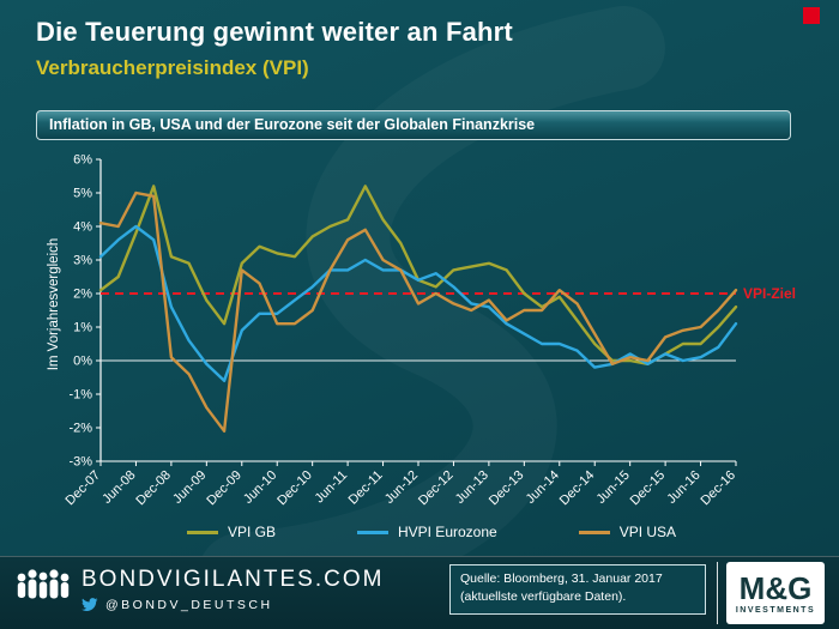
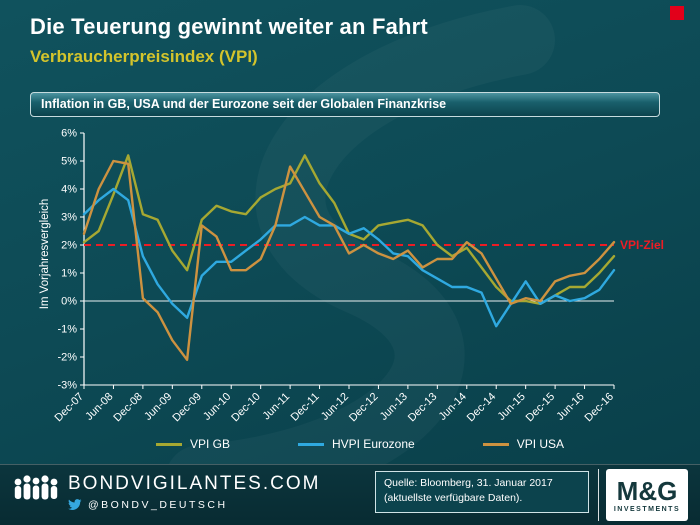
VPI USA/Dec-07: 4.1% -> 2.4%
VPI USA/Jun-11: 3.6% -> 4.8%
HVPI Eurozone/Dec-14: -0.2% -> -0.9%
HVPI Eurozone/Jun-15: 0.2% -> 0.7%
